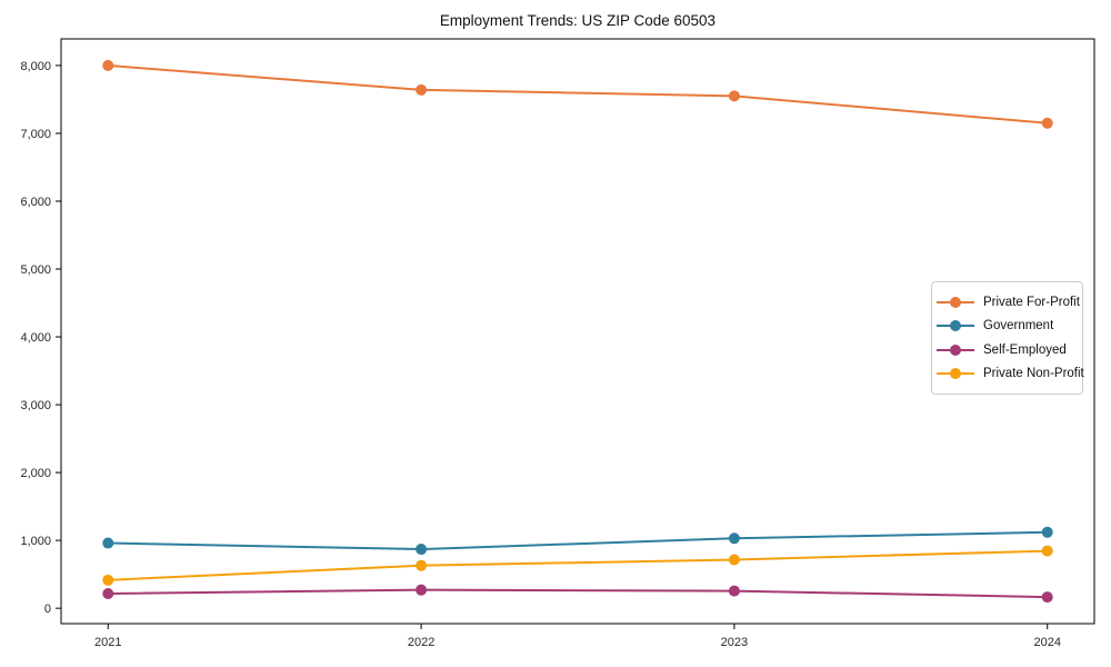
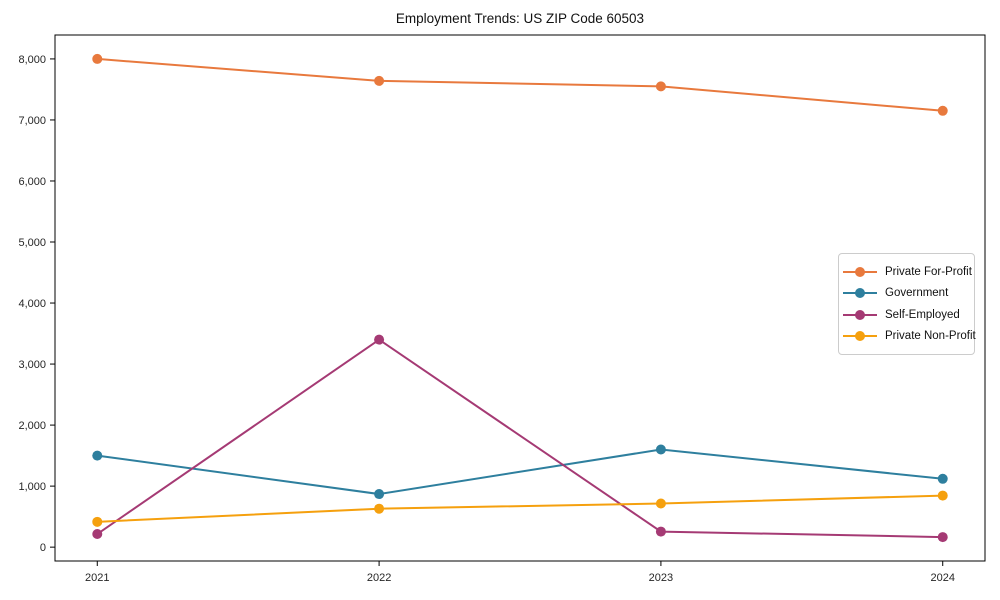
Government/2021: 1000 -> 1500
Self-Employed/2022: 300 -> 3400
Government/2023: 1000 -> 1600
